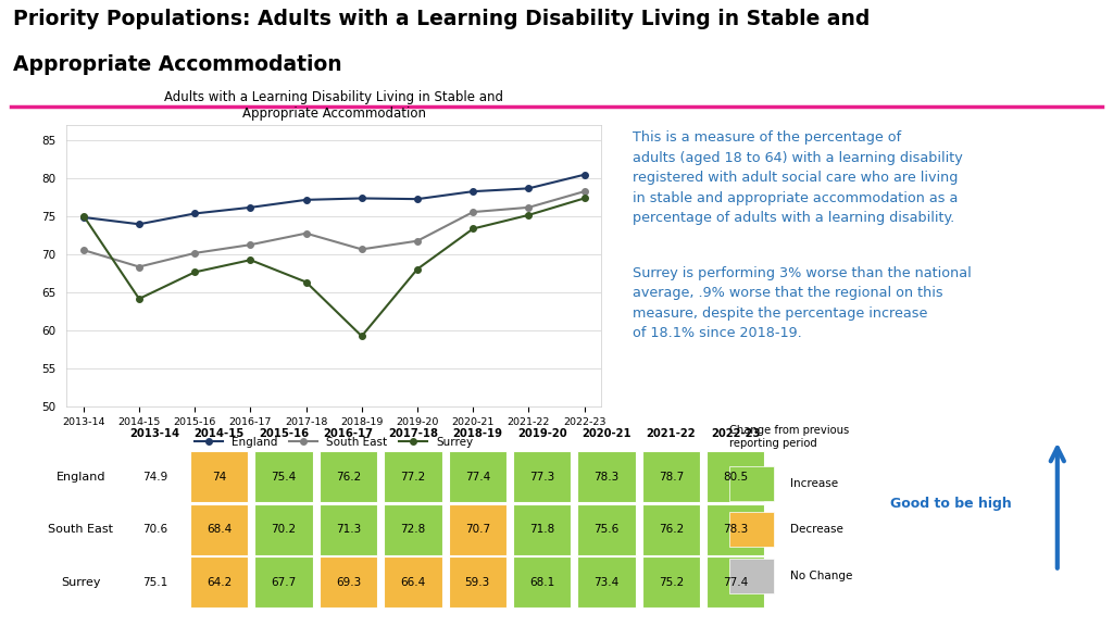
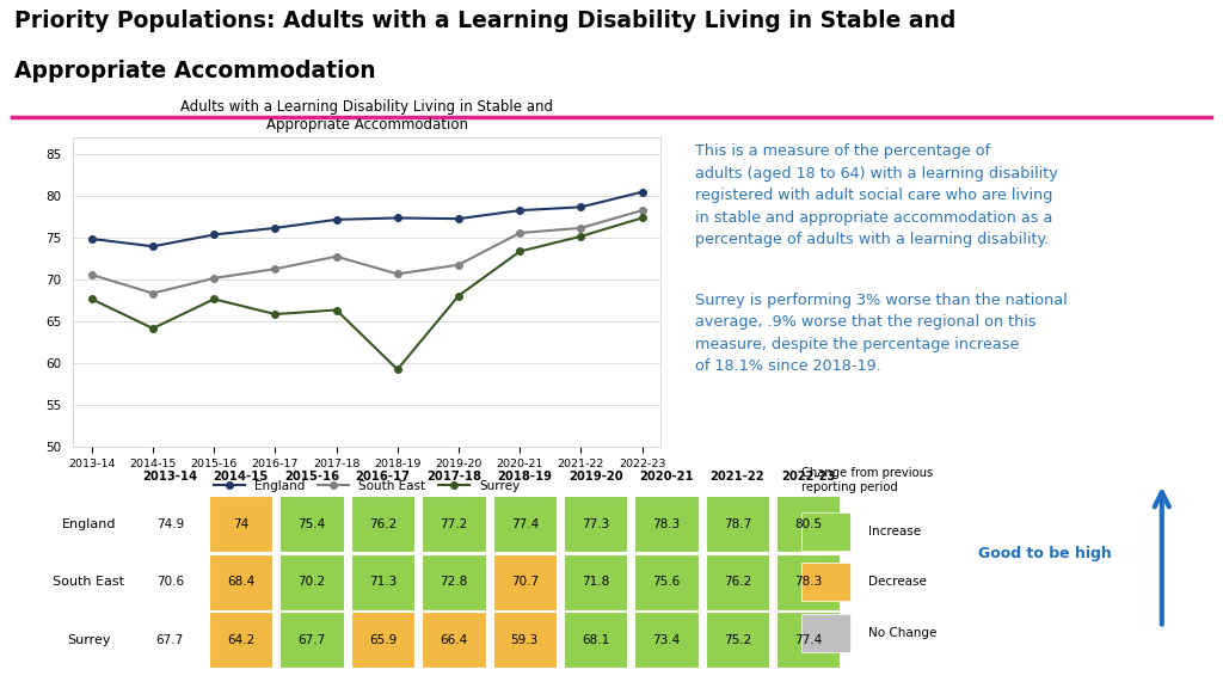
Surrey/2013-14: 75.1 -> 67.7
Surrey/2016-17: 69.3 -> 65.9
